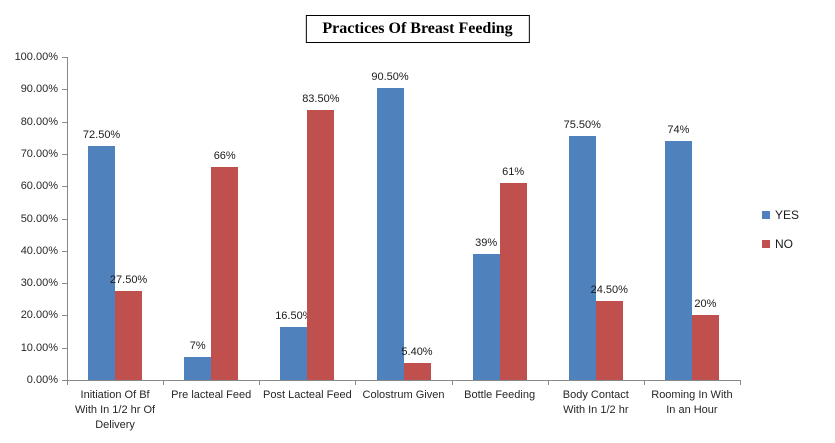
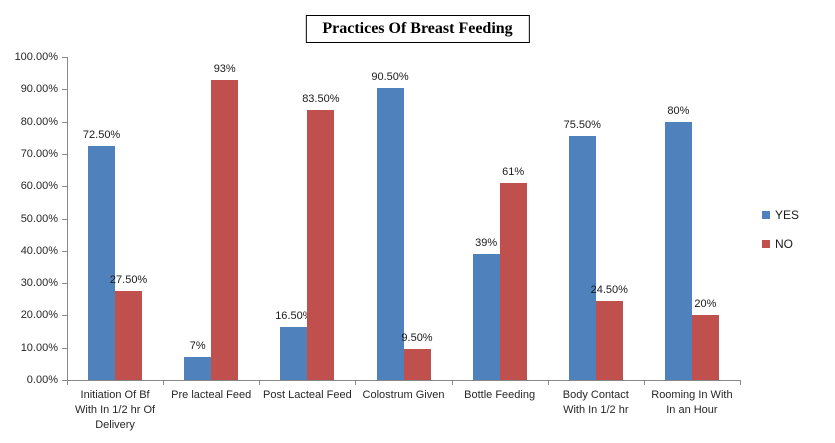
NO/Pre lacteal Feed: 66% -> 93%
NO/Colostrum Given: 5.40% -> 9.50%
YES/Rooming In With In an Hour: 74% -> 80%
